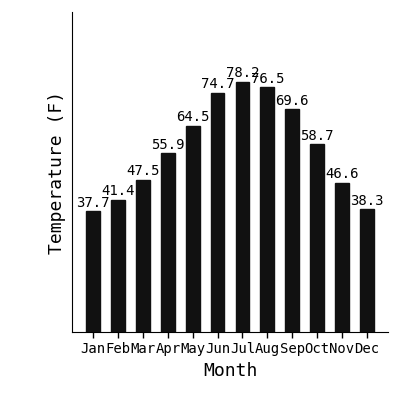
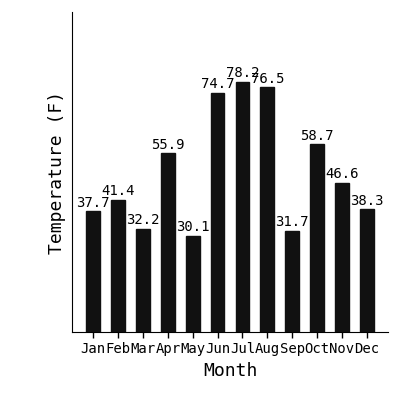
Mar: 47.5 -> 32.2
May: 64.5 -> 30.1
Sep: 69.6 -> 31.7
